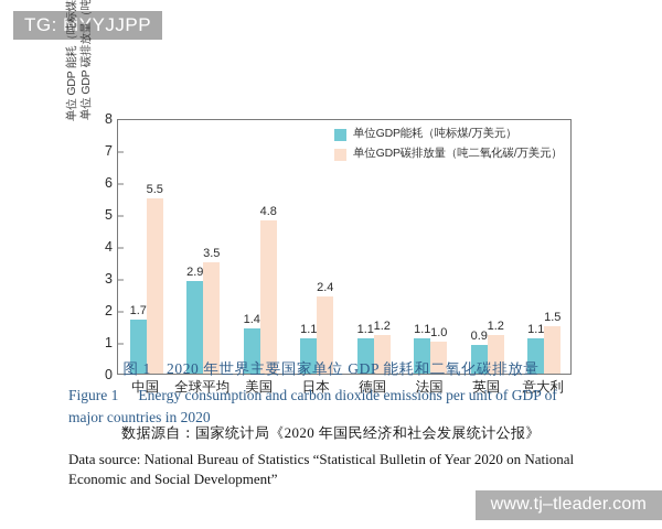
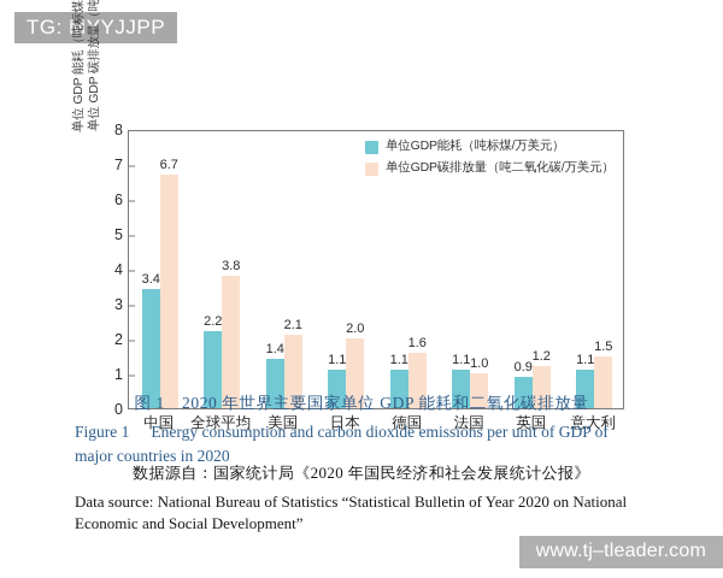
单位GDP能耗（吨标煤/万美元）/中国: 1.7 -> 3.4
单位GDP碳排放量（吨二氧化碳/万美元）/中国: 5.5 -> 6.7
单位GDP能耗（吨标煤/万美元）/全球平均: 2.9 -> 2.2
单位GDP碳排放量（吨二氧化碳/万美元）/全球平均: 3.5 -> 3.8
单位GDP碳排放量（吨二氧化碳/万美元）/美国: 4.8 -> 2.1
单位GDP碳排放量（吨二氧化碳/万美元）/日本: 2.4 -> 2.0
单位GDP碳排放量（吨二氧化碳/万美元）/德国: 1.2 -> 1.6
